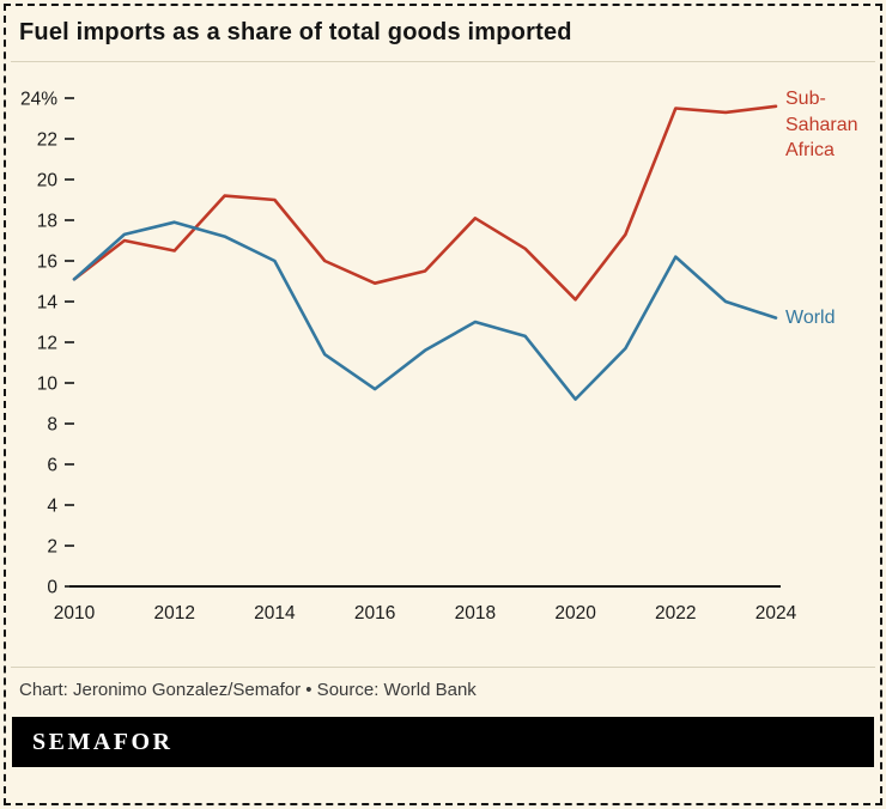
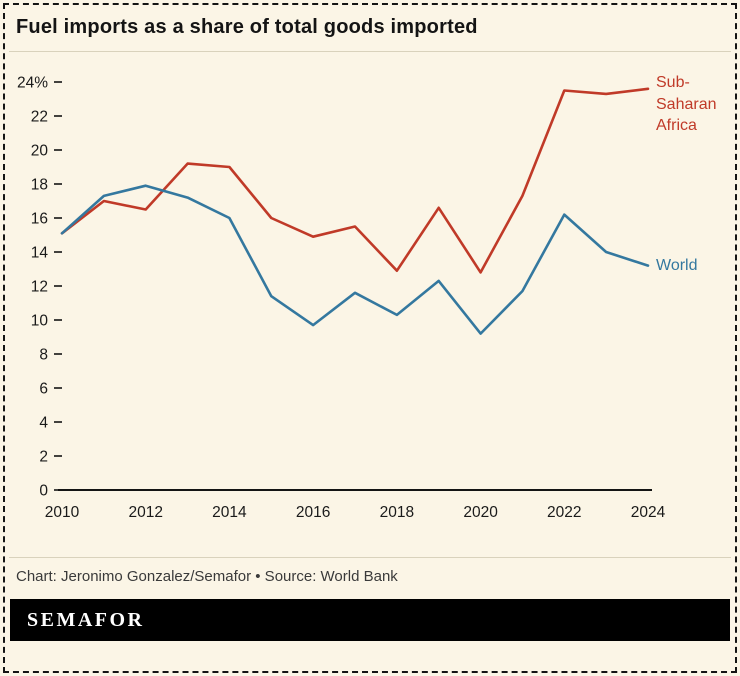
Sub-Saharan Africa/2018: 18.1% -> 12.9%
World/2018: 13.0% -> 10.3%
Sub-Saharan Africa/2020: 14.1% -> 12.8%
